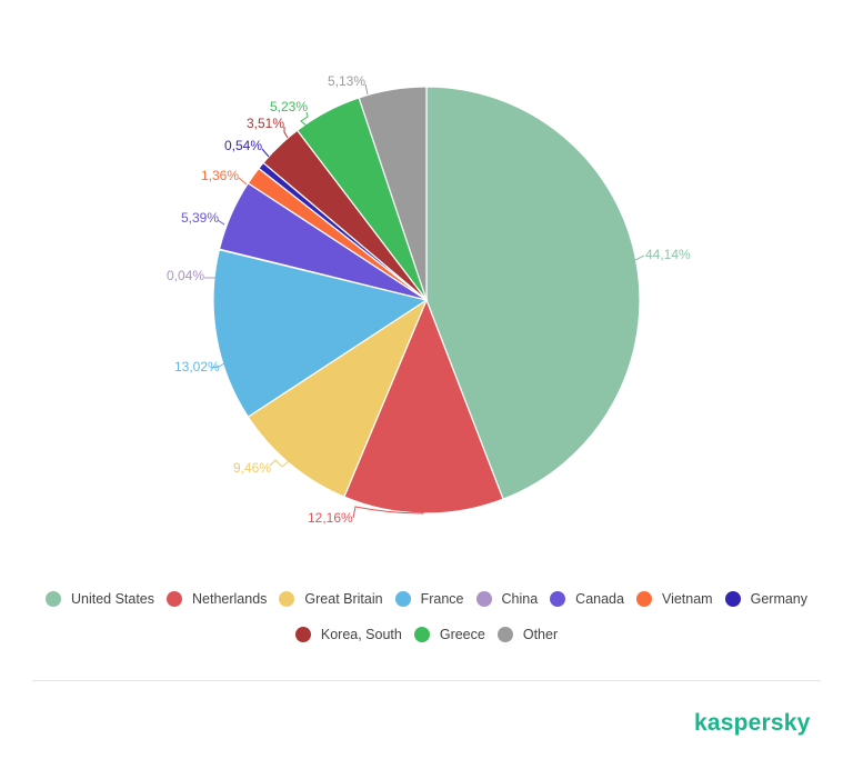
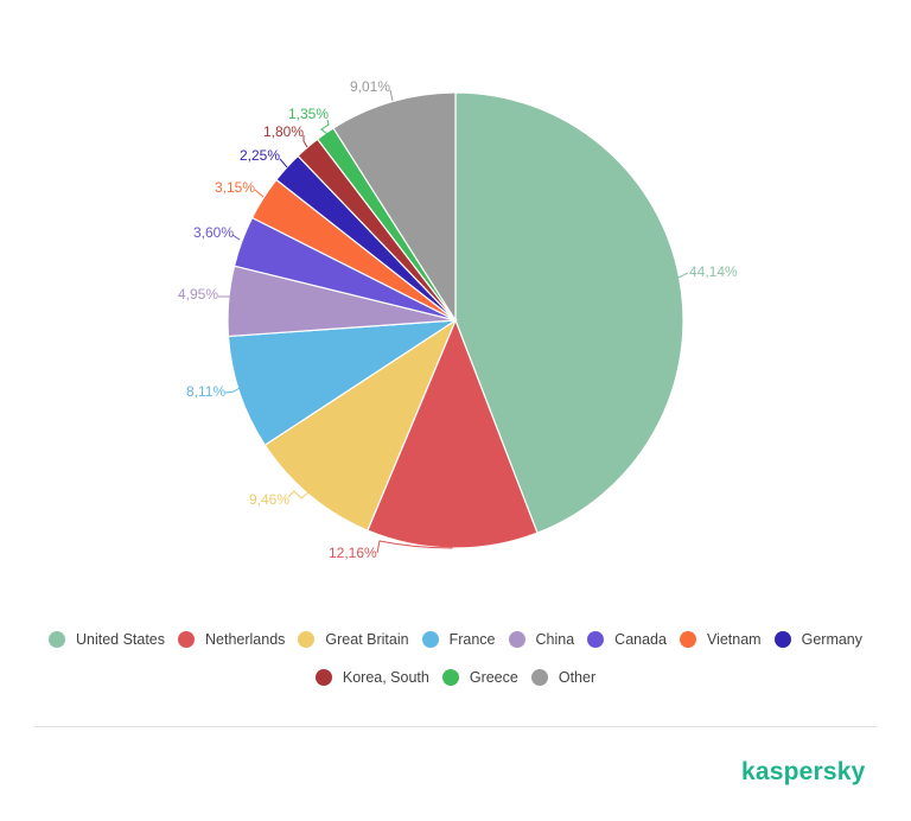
France: 13,02% -> 8,11%
China: 0,04% -> 4,95%
Canada: 5,39% -> 3,60%
Vietnam: 1,36% -> 3,15%
Germany: 0,54% -> 2,25%
Korea, South: 3,51% -> 1,80%
Greece: 5,23% -> 1,35%
Other: 5,13% -> 9,01%
